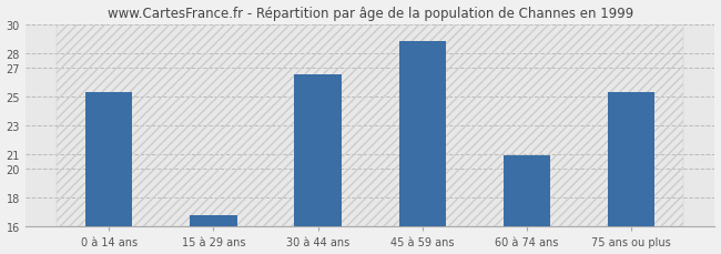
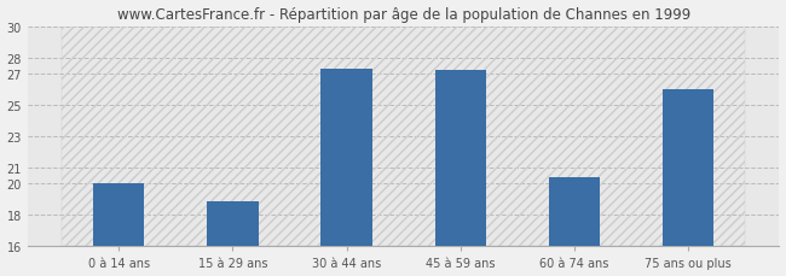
0 à 14 ans: 25.3 -> 20.0
15 à 29 ans: 16.8 -> 18.9
30 à 44 ans: 26.5 -> 27.3
45 à 59 ans: 28.8 -> 27.2
60 à 74 ans: 20.9 -> 20.4
75 ans ou plus: 25.3 -> 26.0
